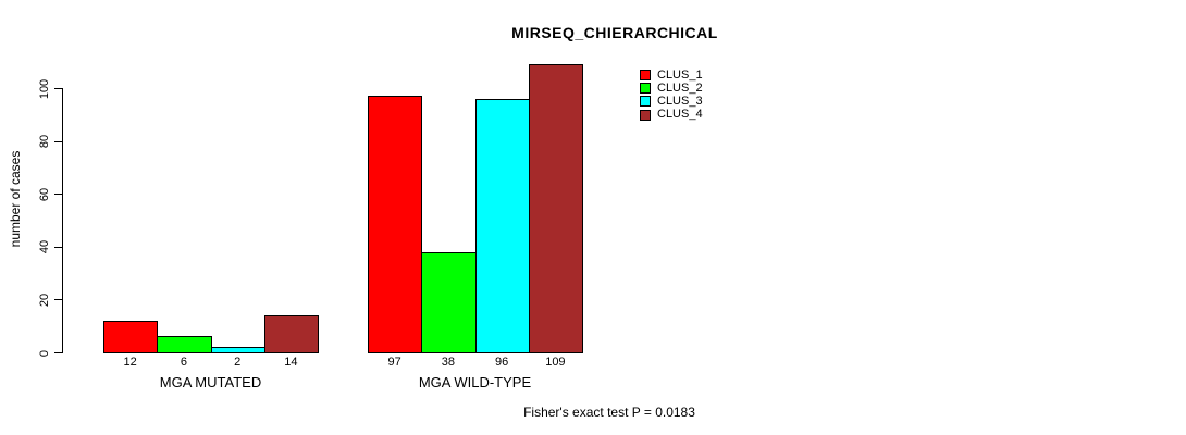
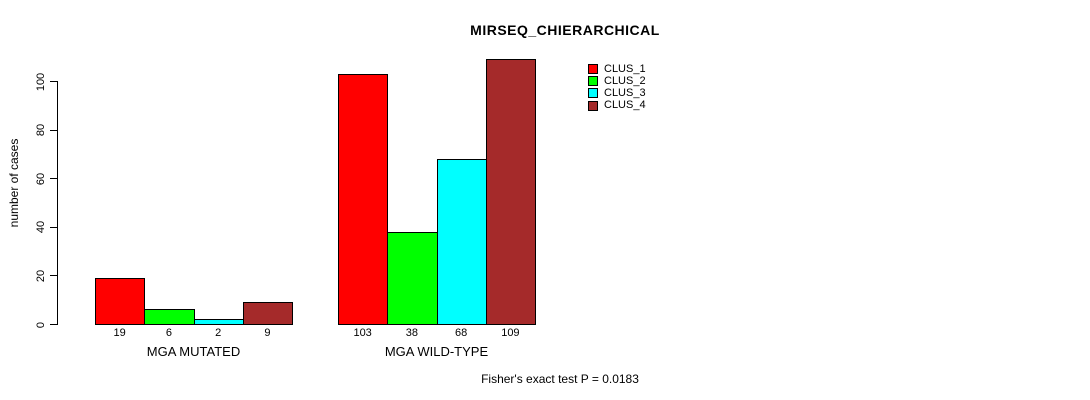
CLUS_1/MGA MUTATED: 12 -> 19
CLUS_4/MGA MUTATED: 14 -> 9
CLUS_1/MGA WILD-TYPE: 97 -> 103
CLUS_3/MGA WILD-TYPE: 96 -> 68
